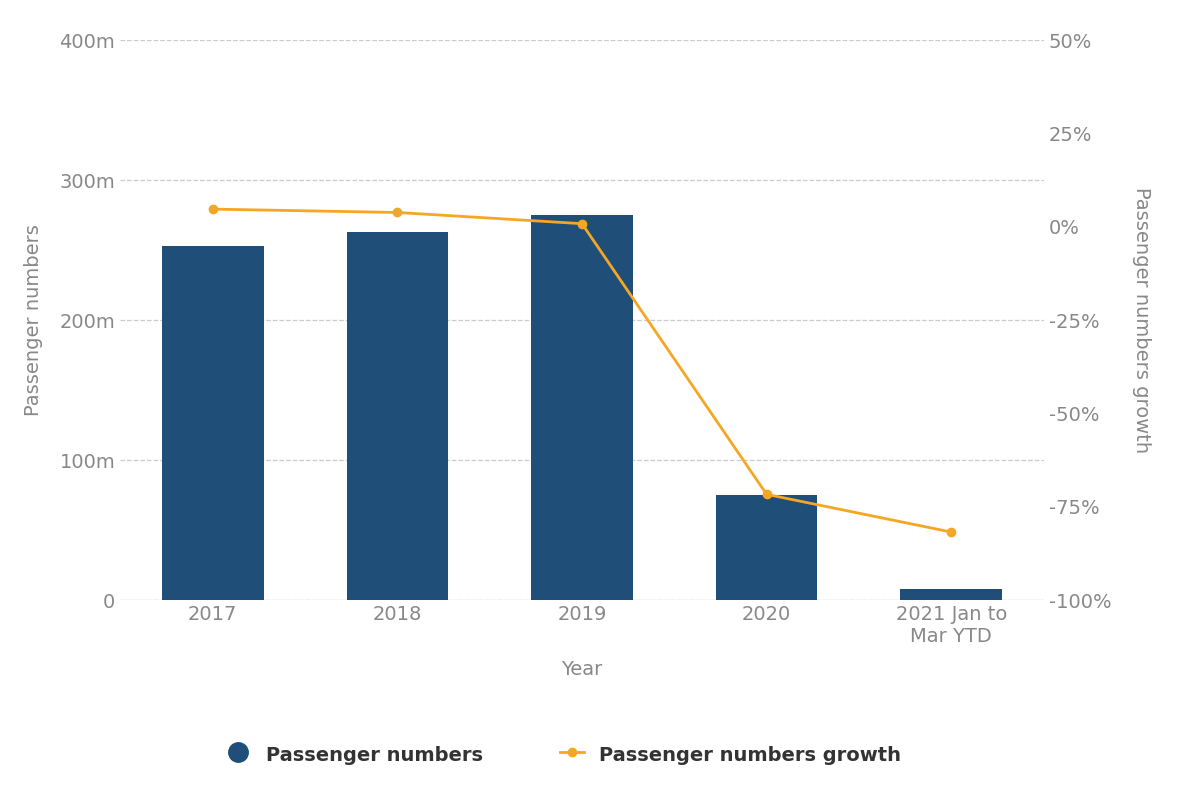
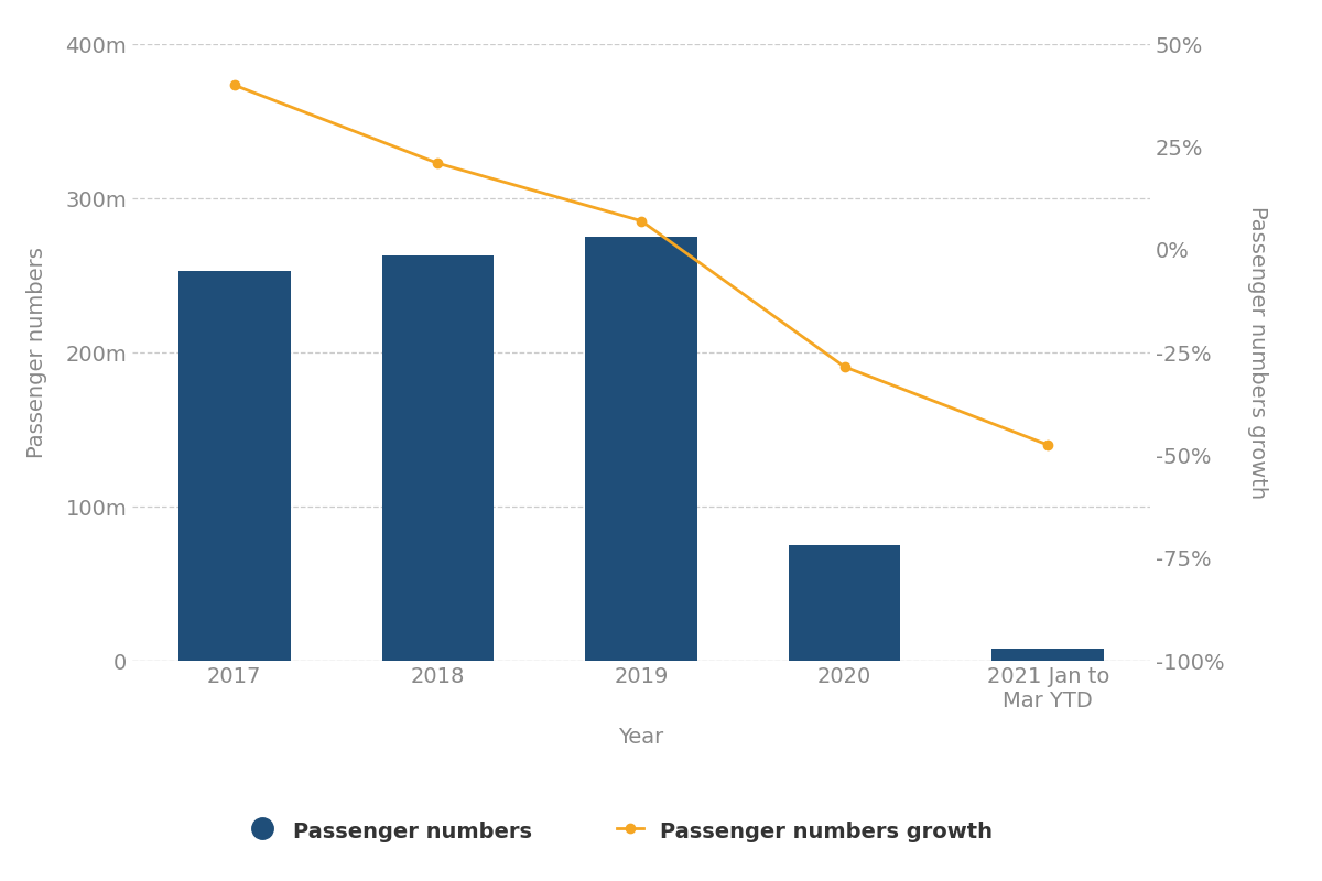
Passenger numbers growth/2017: 4.7% -> 40.0%
Passenger numbers growth/2018: 3.8% -> 21.0%
Passenger numbers growth/2019: 0.8% -> 7.0%
Passenger numbers growth/2020: -71.7% -> -28.5%
Passenger numbers growth/2021 Jan to Mar YTD: -81.8% -> -47.5%
